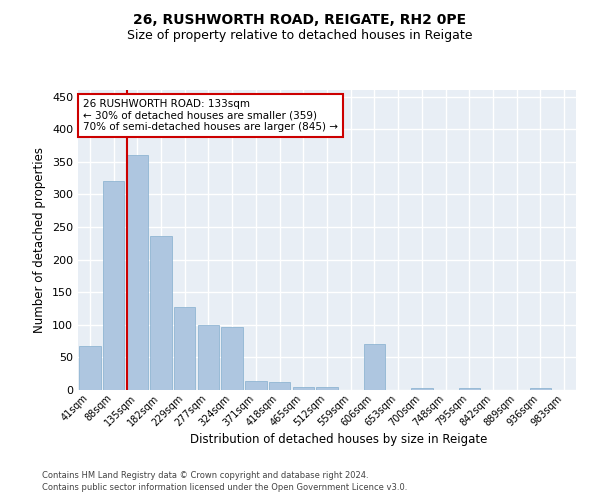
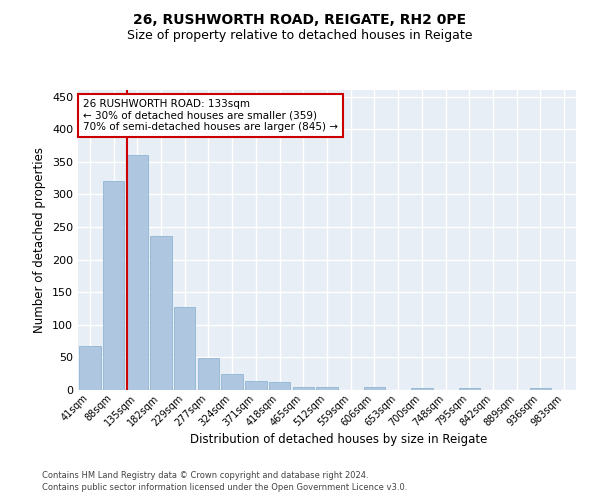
277sqm: 100 -> 49
324sqm: 96 -> 25
606sqm: 70 -> 4
